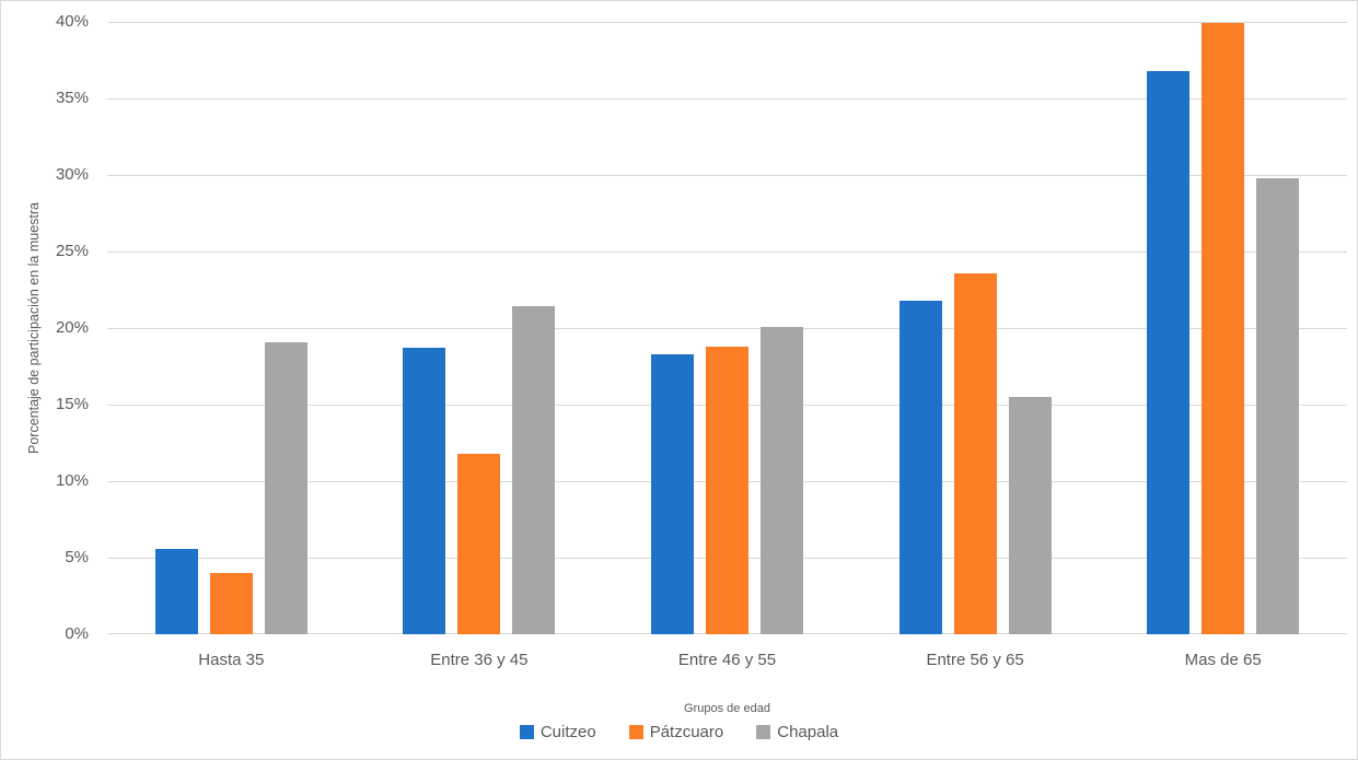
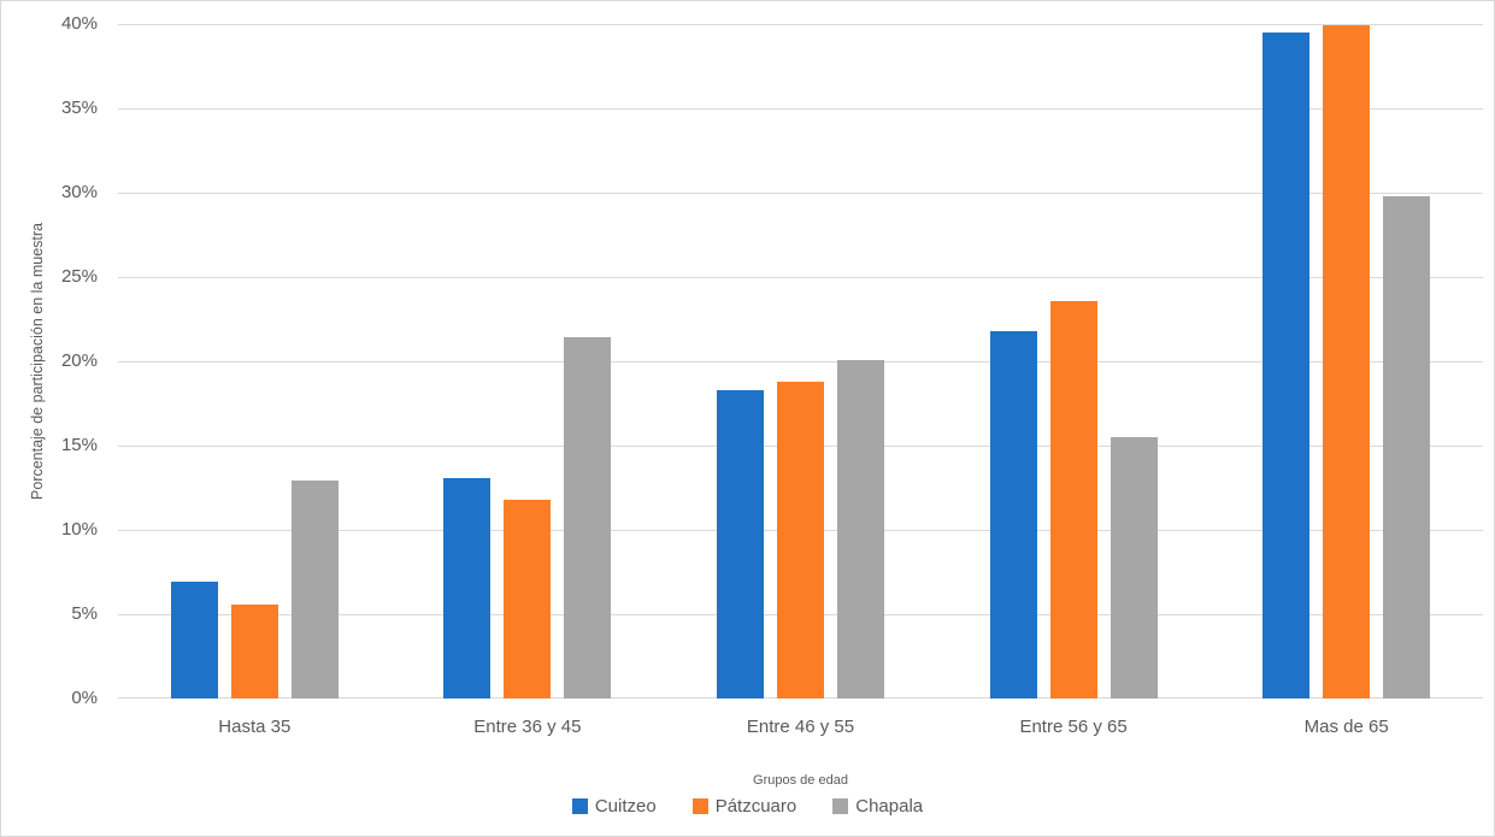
Cuitzeo/Hasta 35: 5.6% -> 6.9%
Pátzcuaro/Hasta 35: 4.0% -> 5.6%
Chapala/Hasta 35: 19.1% -> 12.9%
Cuitzeo/Entre 36 y 45: 18.7% -> 13.1%
Cuitzeo/Mas de 65: 36.8% -> 39.5%
